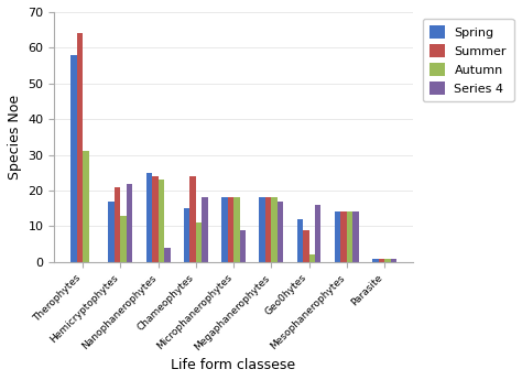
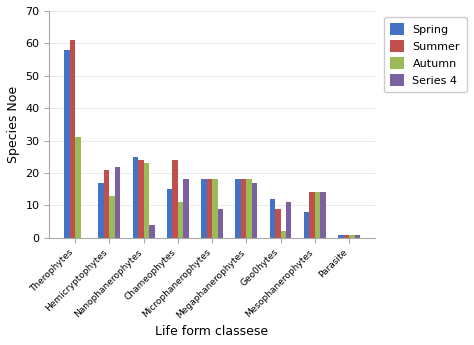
Summer/Therophytes: 64 -> 61
Series 4/Geo0hytes: 16 -> 11
Spring/Mesophanerophytes: 14 -> 8
